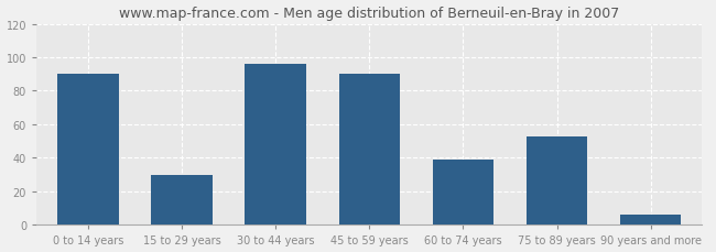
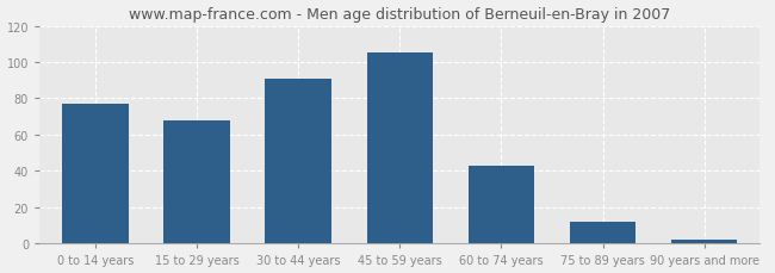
0 to 14 years: 90 -> 77
15 to 29 years: 30 -> 68
30 to 44 years: 96 -> 91
45 to 59 years: 90 -> 105
60 to 74 years: 39 -> 43
75 to 89 years: 53 -> 12
90 years and more: 6 -> 2
